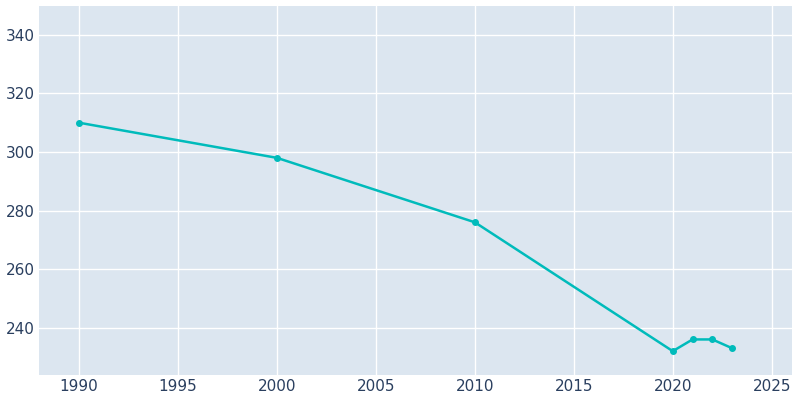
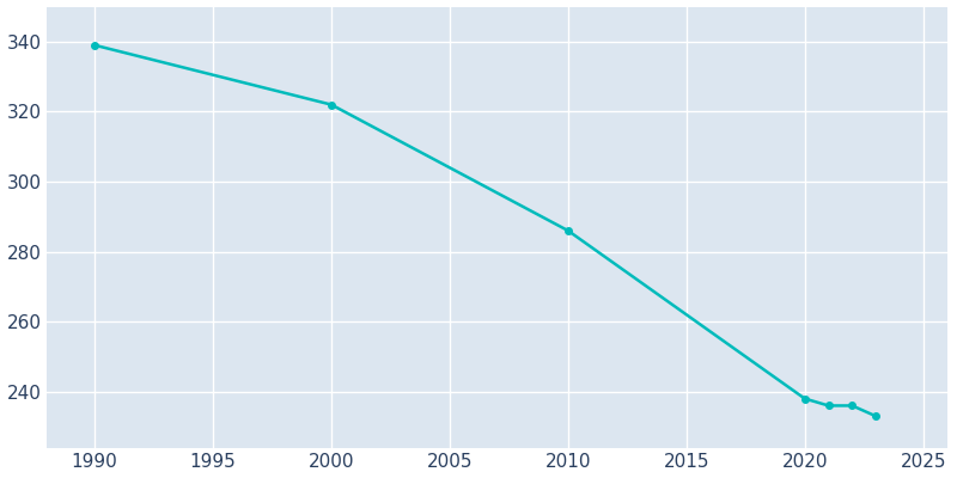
1990: 310 -> 339
2000: 298 -> 322
2010: 276 -> 286
2020: 232 -> 238
